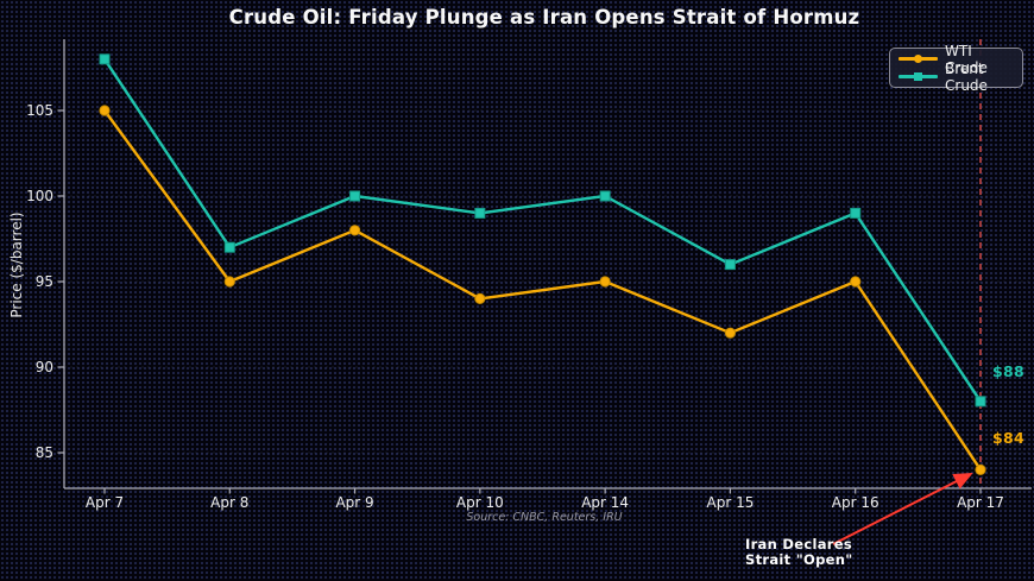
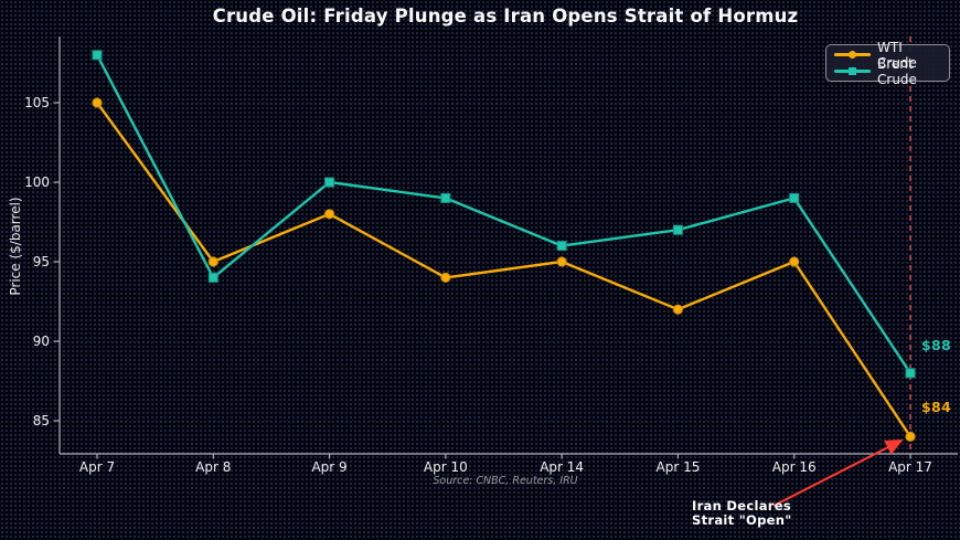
Brent Crude/Apr 8: 97 -> 94
Brent Crude/Apr 14: 100 -> 96
Brent Crude/Apr 15: 96 -> 97
